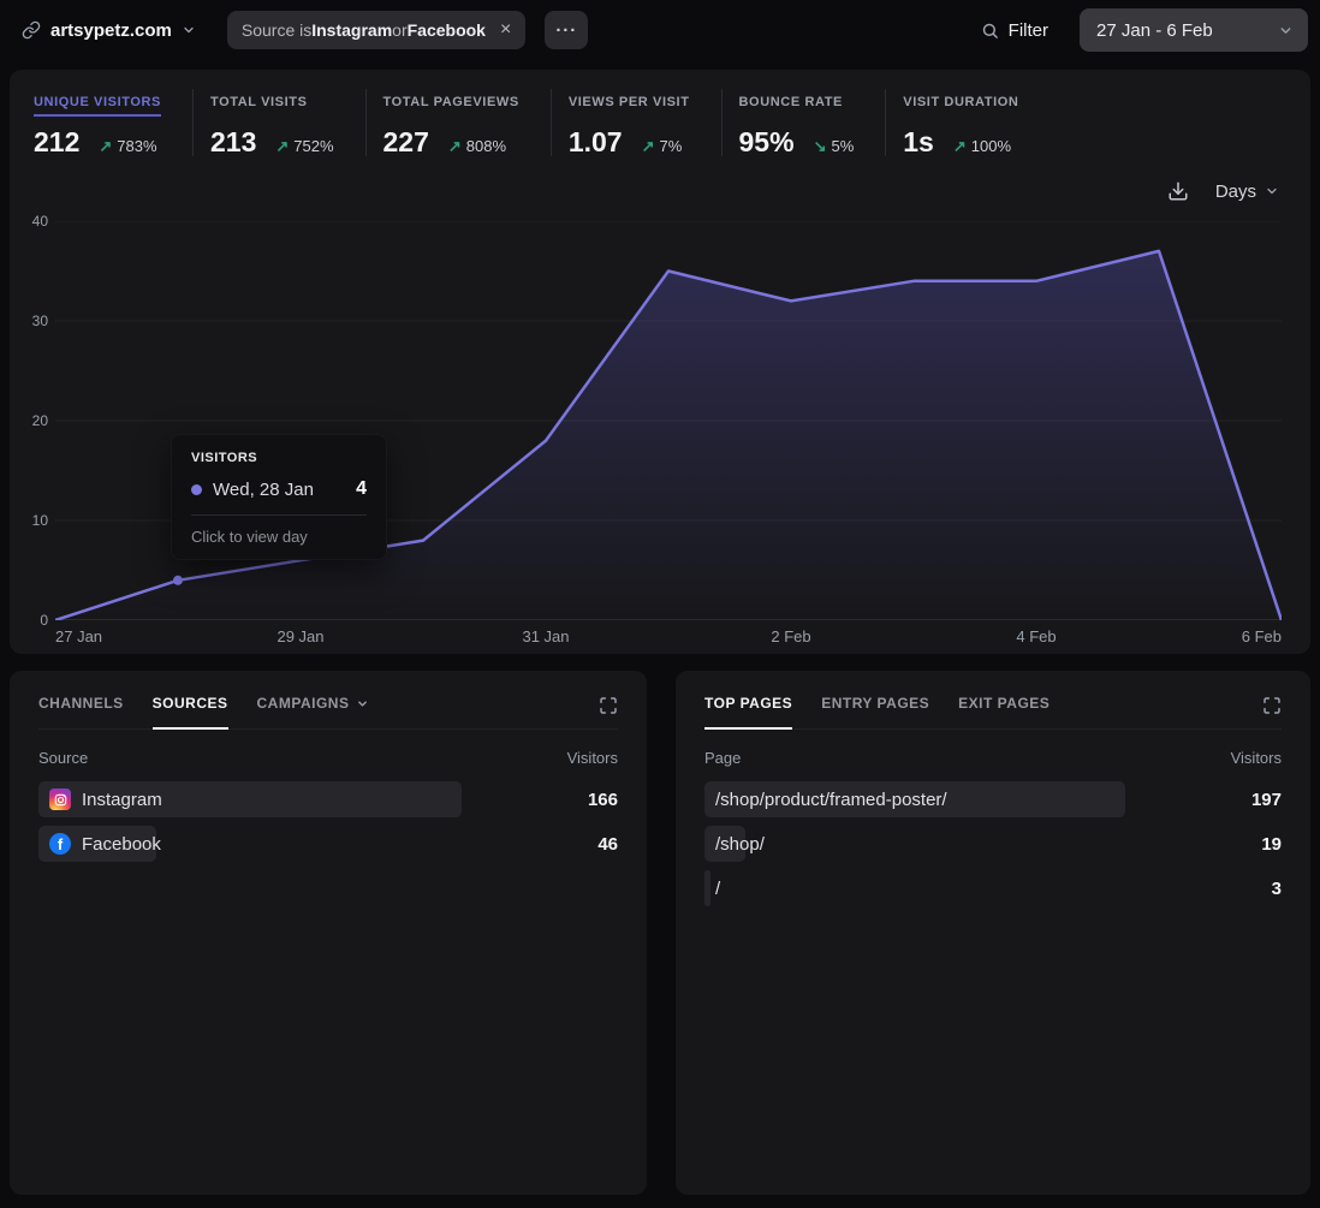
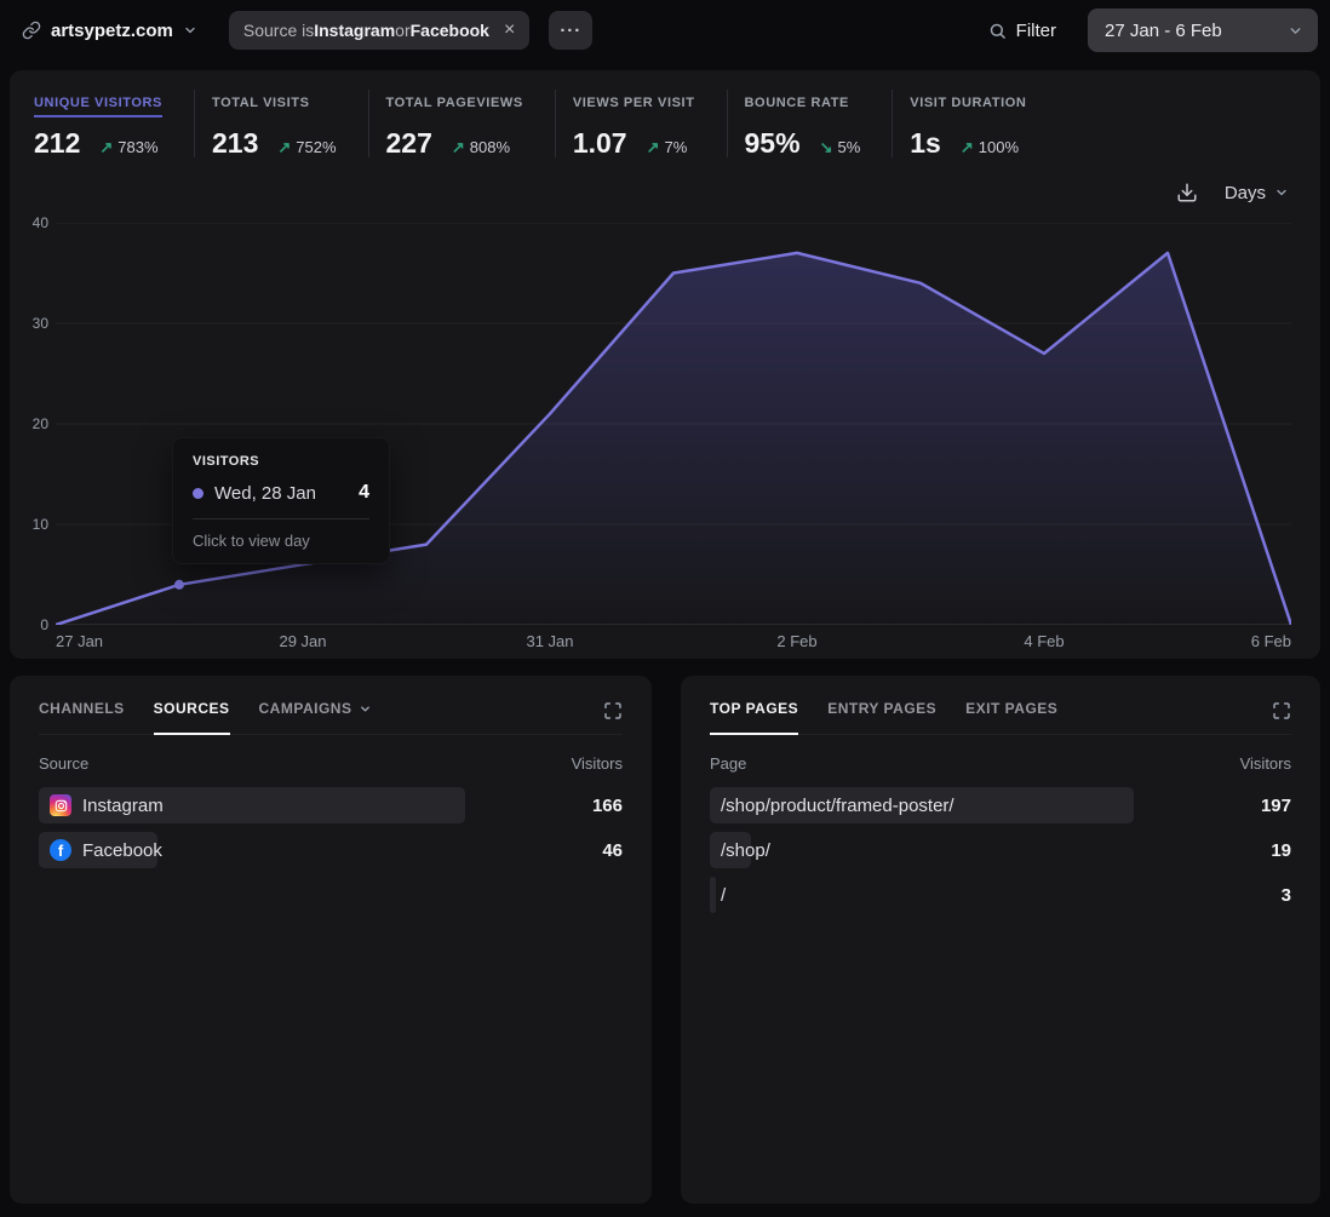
31 Jan: 18 -> 21
2 Feb: 32 -> 37
4 Feb: 34 -> 27
